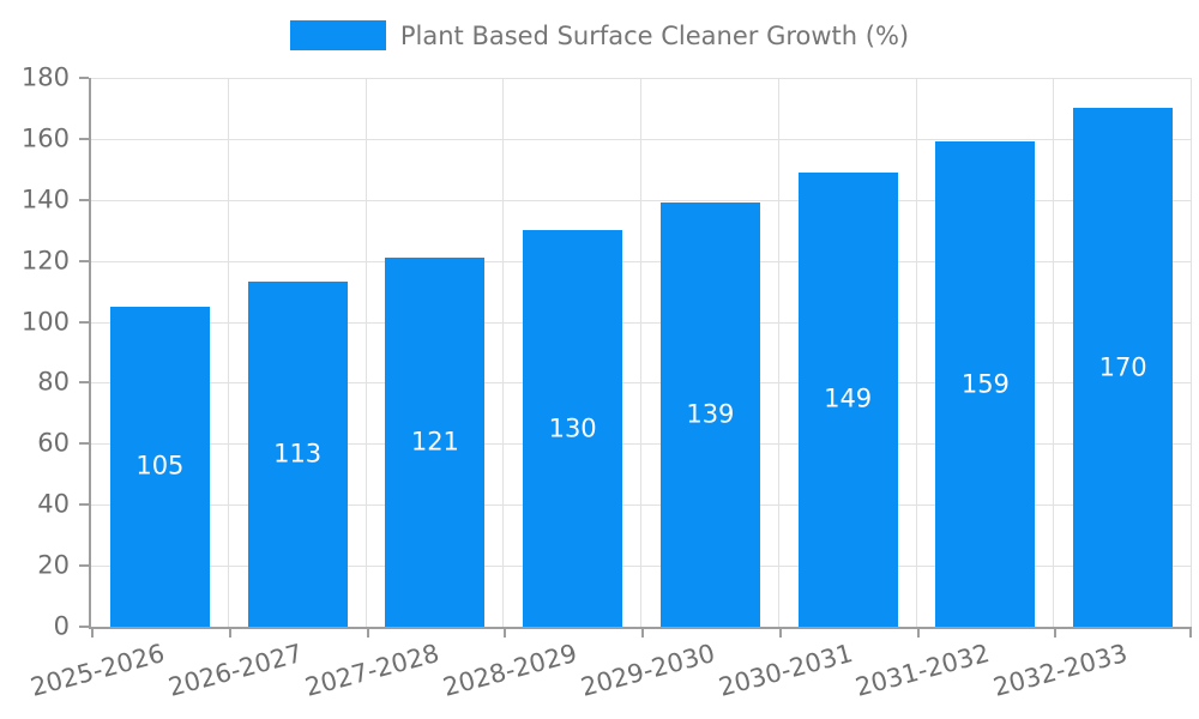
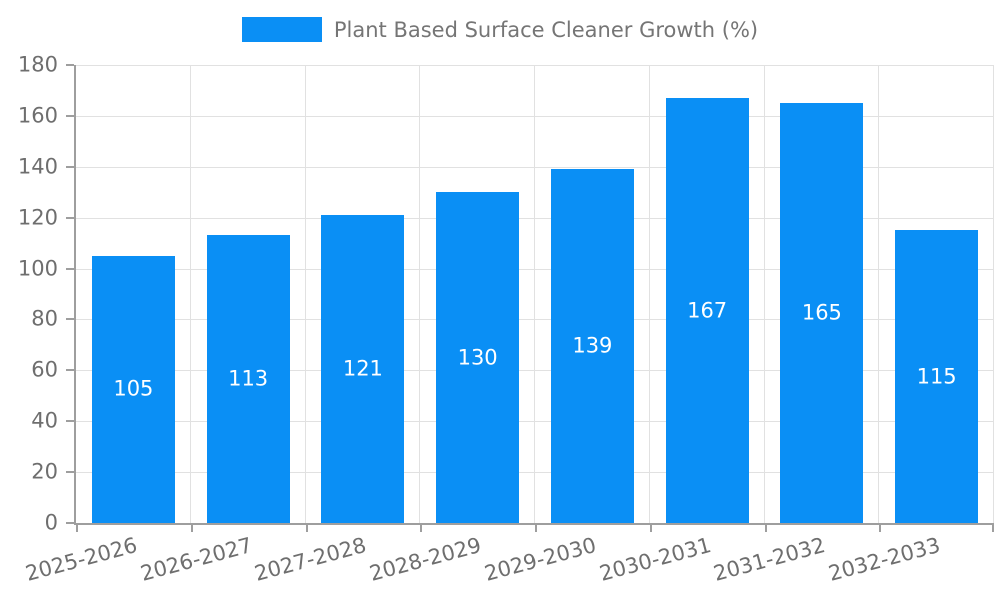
2030-2031: 149 -> 167
2031-2032: 159 -> 165
2032-2033: 170 -> 115
